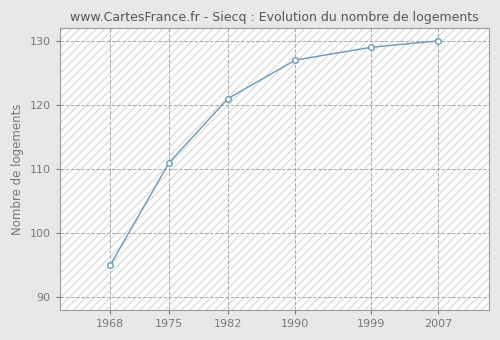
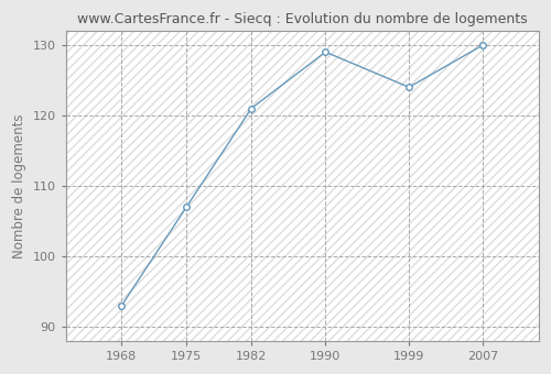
1968: 95 -> 93
1975: 111 -> 107
1990: 127 -> 129
1999: 129 -> 124
